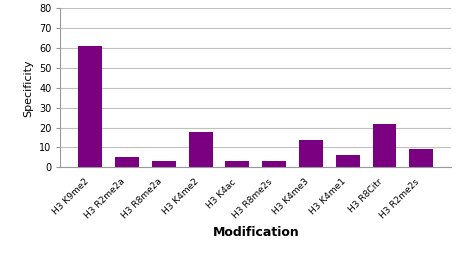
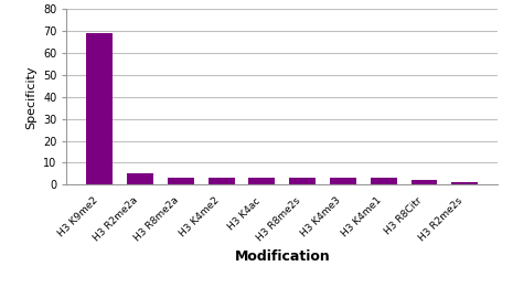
H3 K9me2: 61 -> 69
H3 K4me2: 18 -> 3
H3 K4me3: 14 -> 3
H3 K4me1: 6 -> 3
H3 R8Citr: 22 -> 2
H3 R2me2s: 9 -> 1
